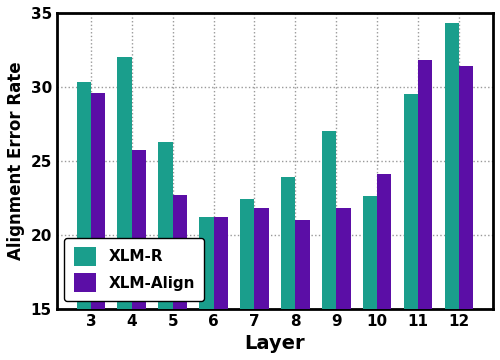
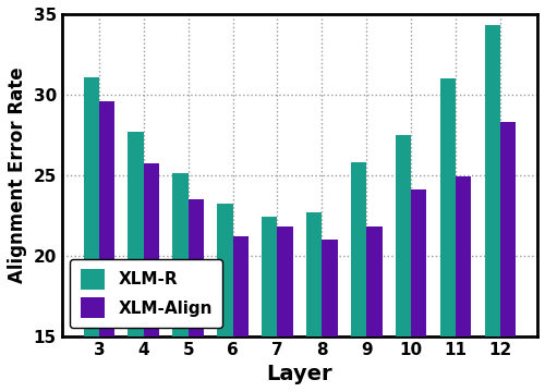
XLM-R/3: 30.3 -> 31.1
XLM-R/4: 32.0 -> 27.7
XLM-R/5: 26.3 -> 25.1
XLM-Align/5: 22.7 -> 23.5
XLM-R/6: 21.2 -> 23.2
XLM-R/8: 23.9 -> 22.7
XLM-R/9: 27.0 -> 25.8
XLM-R/10: 22.6 -> 27.5
XLM-R/11: 29.5 -> 31.0
XLM-Align/11: 31.8 -> 24.9
XLM-Align/12: 31.4 -> 28.3
